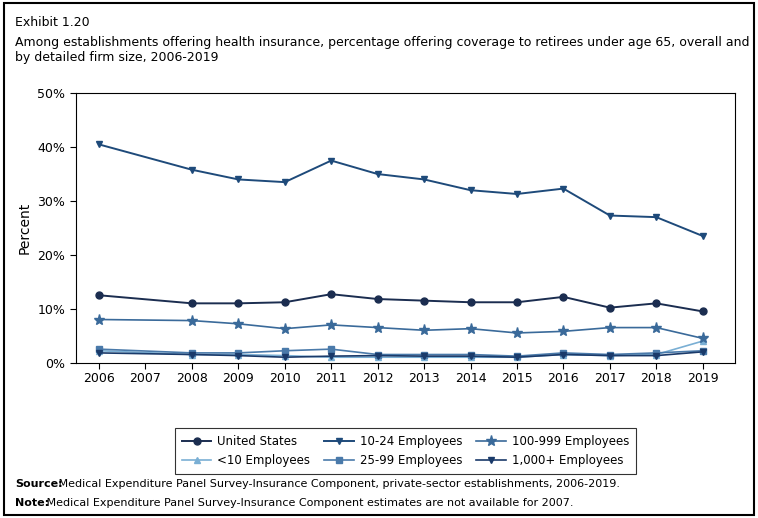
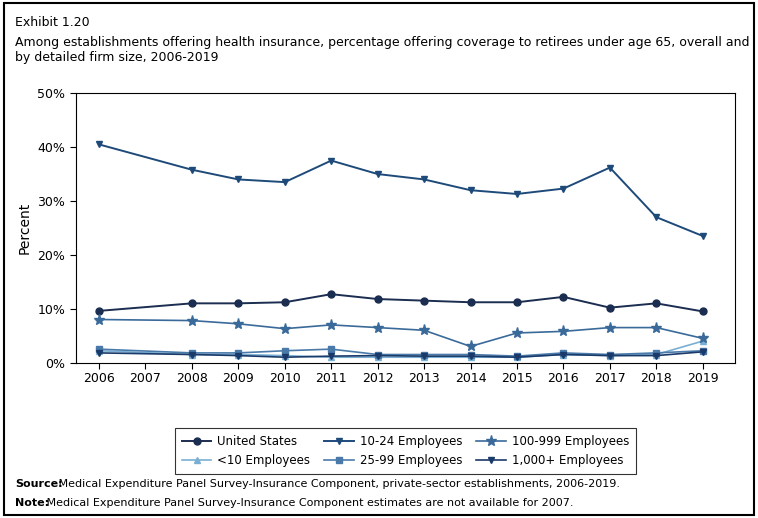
United States/2006: 12.5% -> 9.6%
100-999 Employees/2014: 6.3% -> 3.0%
10-24 Employees/2017: 27.3% -> 36.2%
